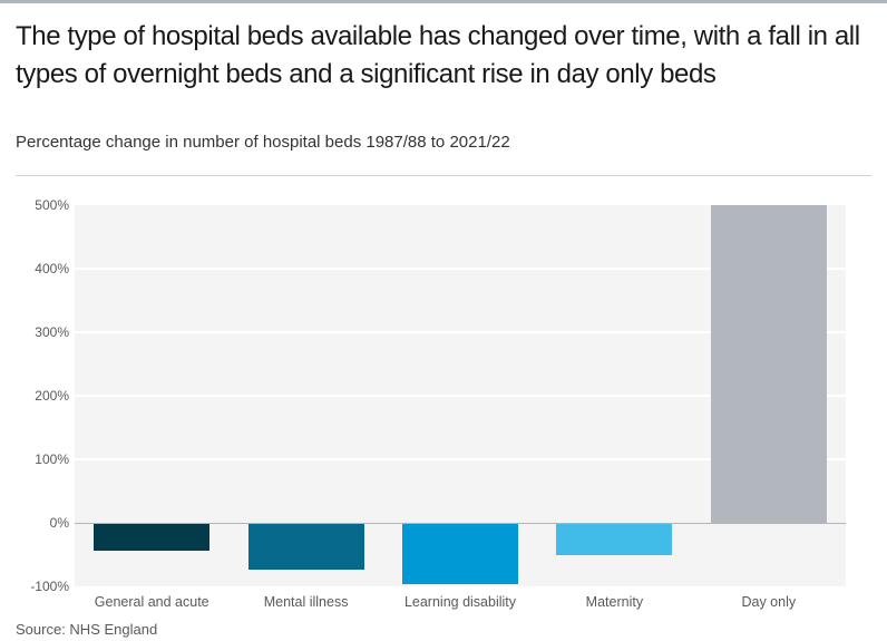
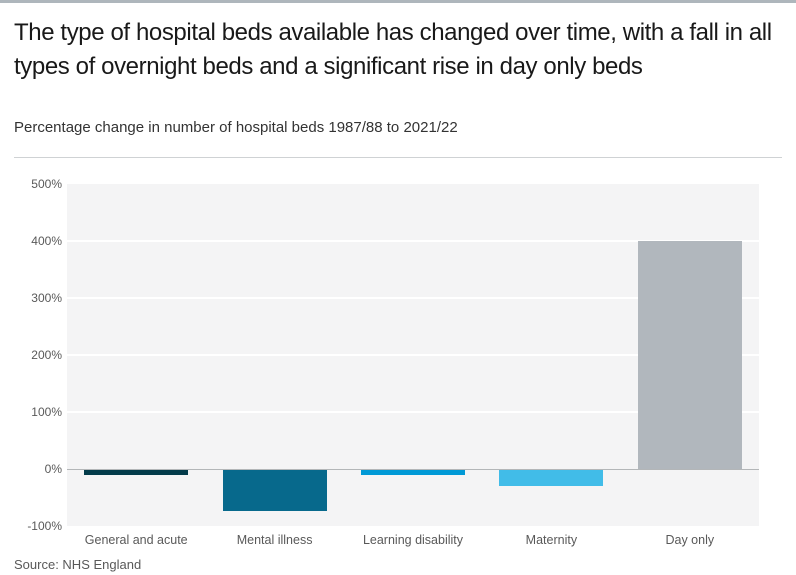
General and acute: -40% -> -10%
Learning disability: -100% -> -10%
Maternity: -50% -> -30%
Day only: 500% -> 400%
